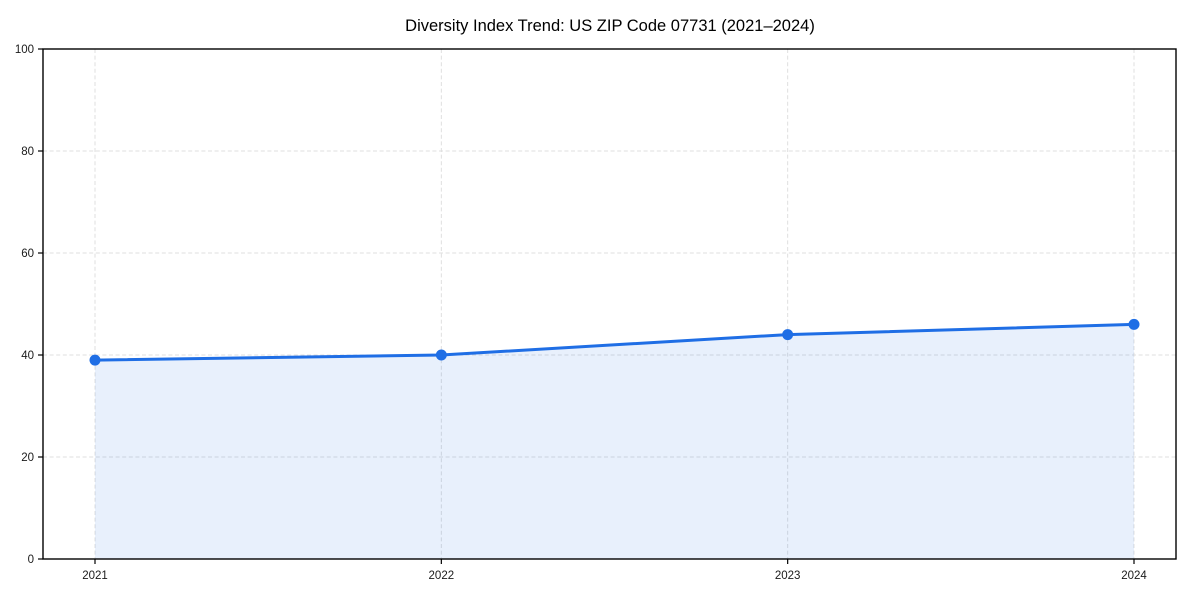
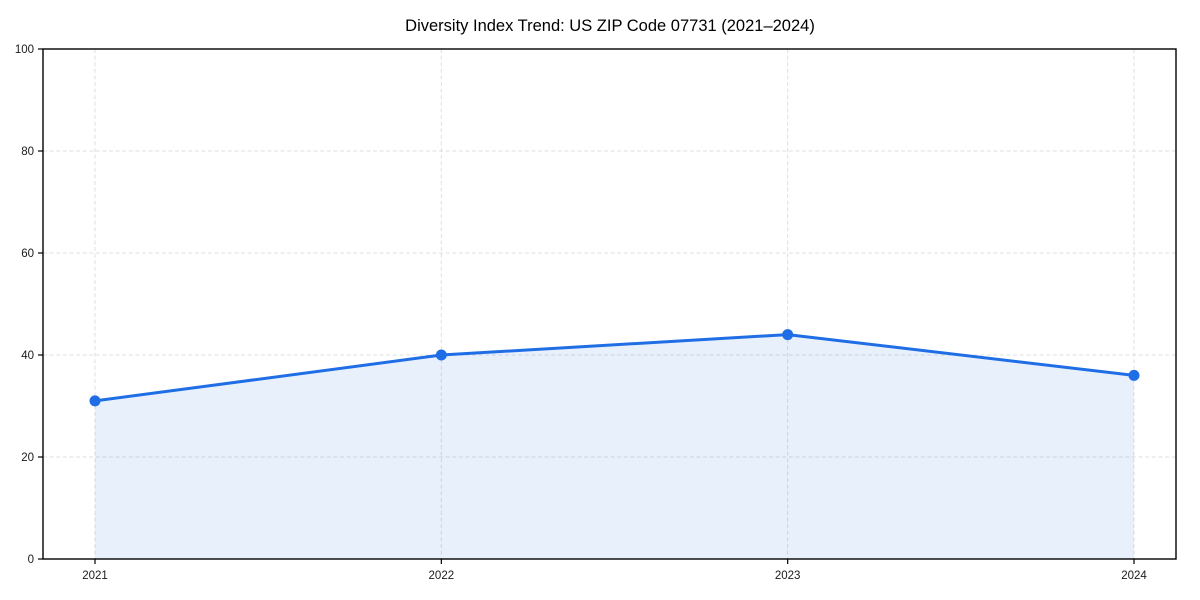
2021: 39 -> 31
2024: 46 -> 36
